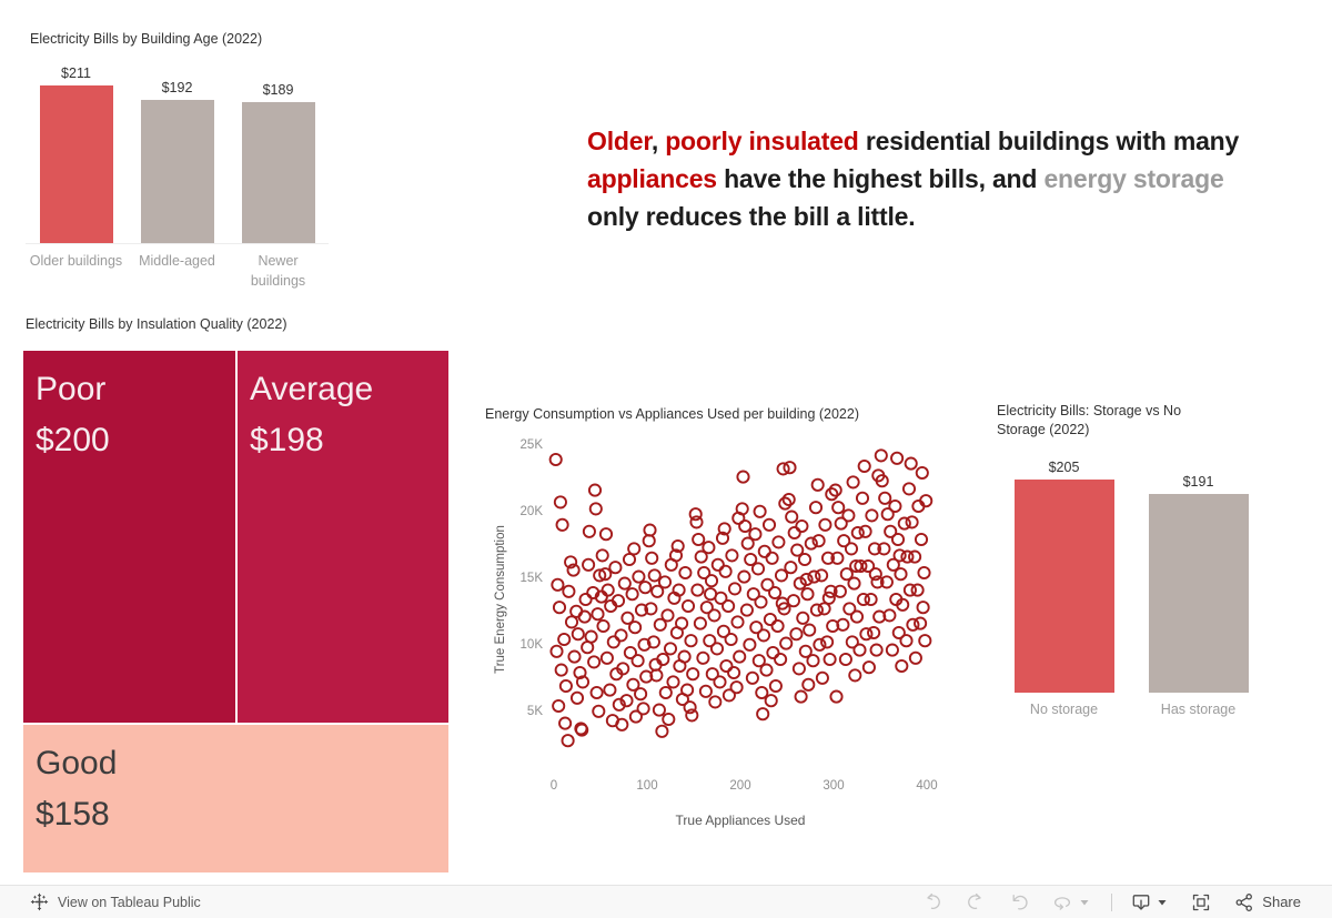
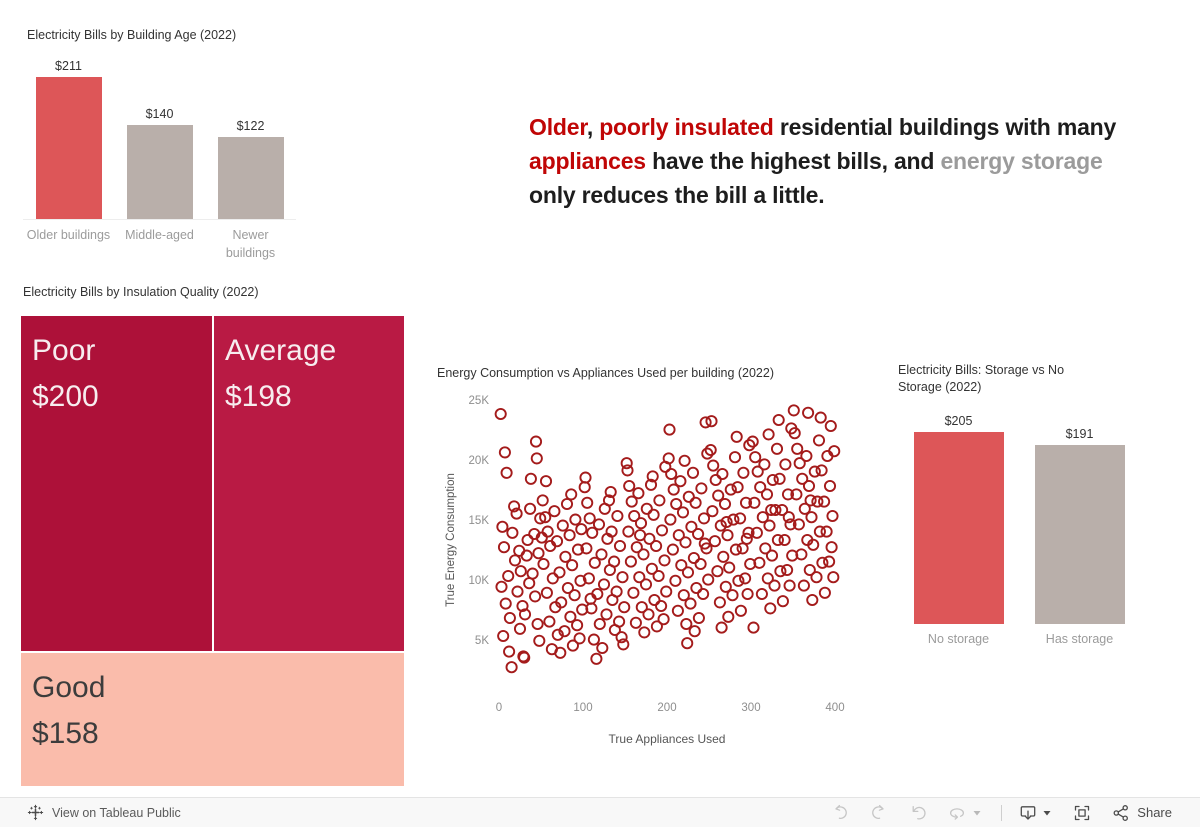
Electricity Bills by Building Age (2022)/Middle-aged: $192 -> $140
Electricity Bills by Building Age (2022)/Newer buildings: $189 -> $122
